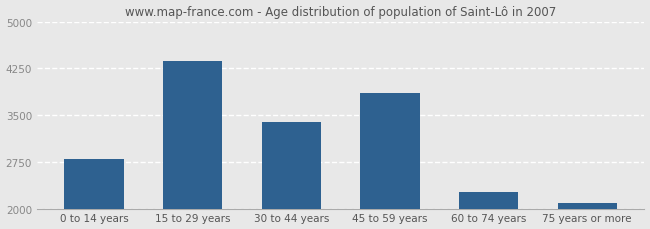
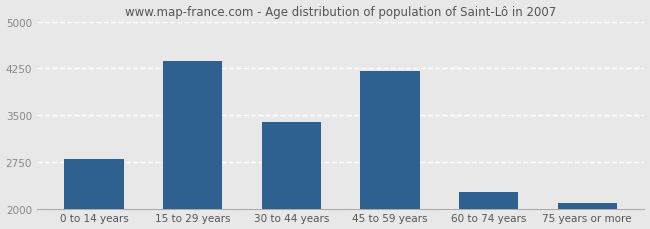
45 to 59 years: 3860 -> 4210
